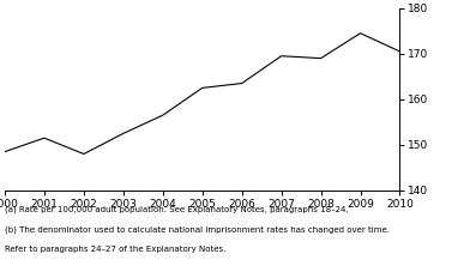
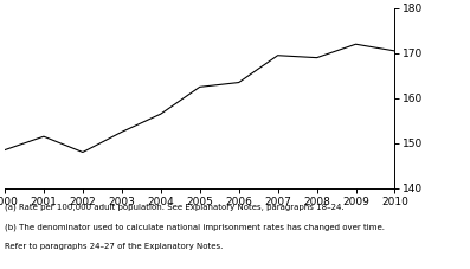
2009: 174.5 -> 172.0
